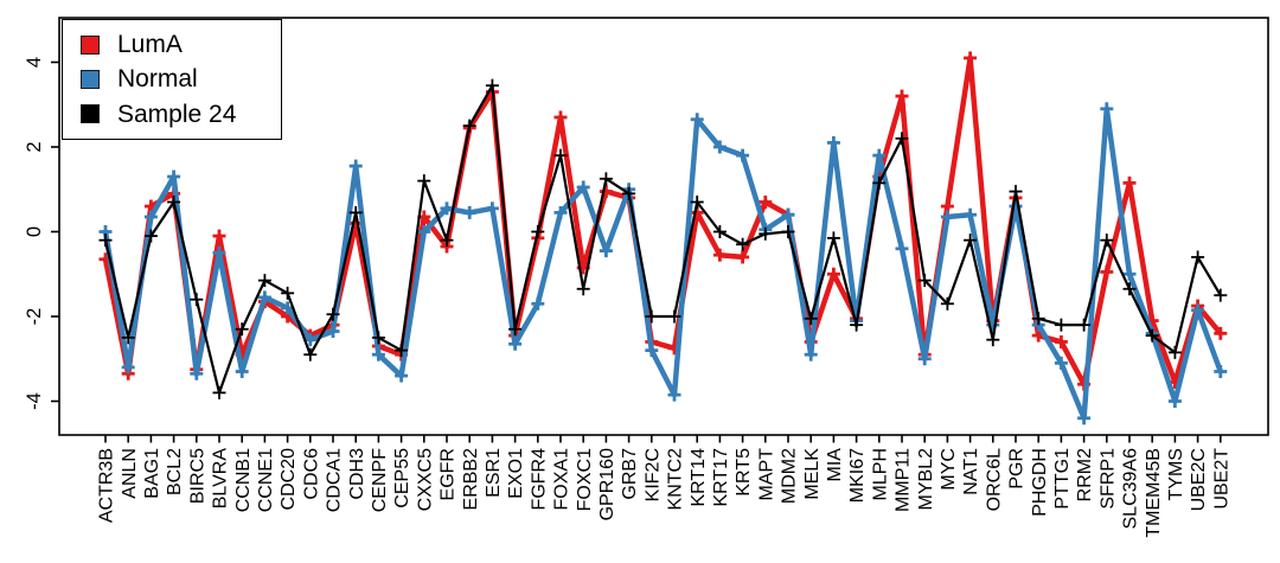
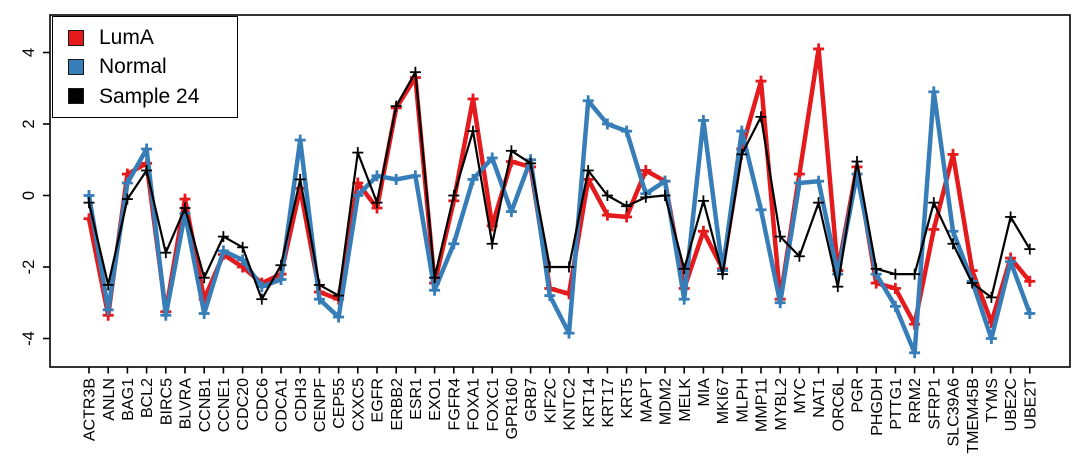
Sample 24/BLVRA: -3.8 -> -0.3
Normal/FGFR4: -1.7 -> -1.4
